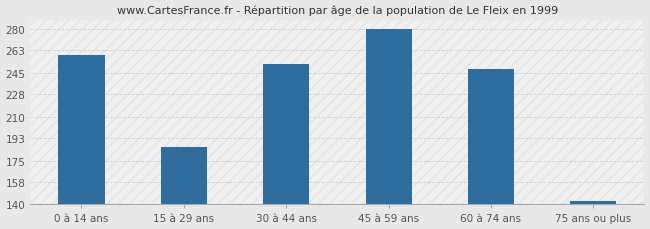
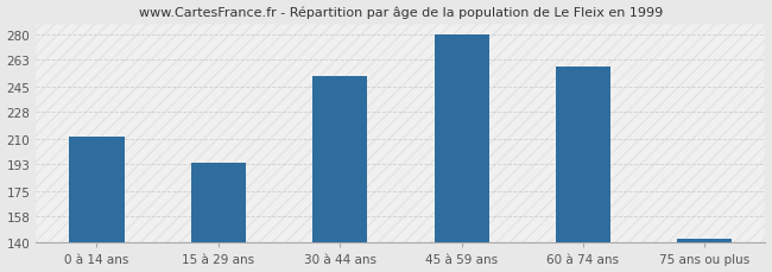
0 à 14 ans: 259 -> 211
15 à 29 ans: 186 -> 194
60 à 74 ans: 248 -> 258
